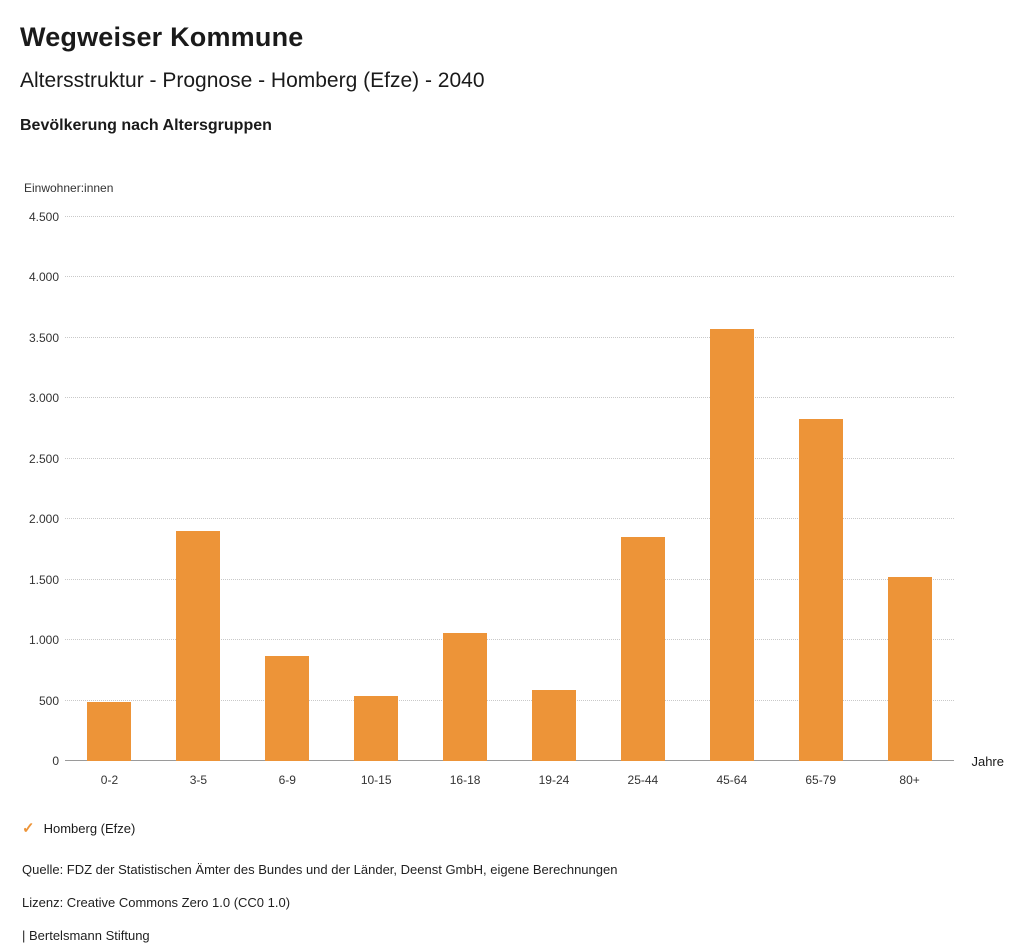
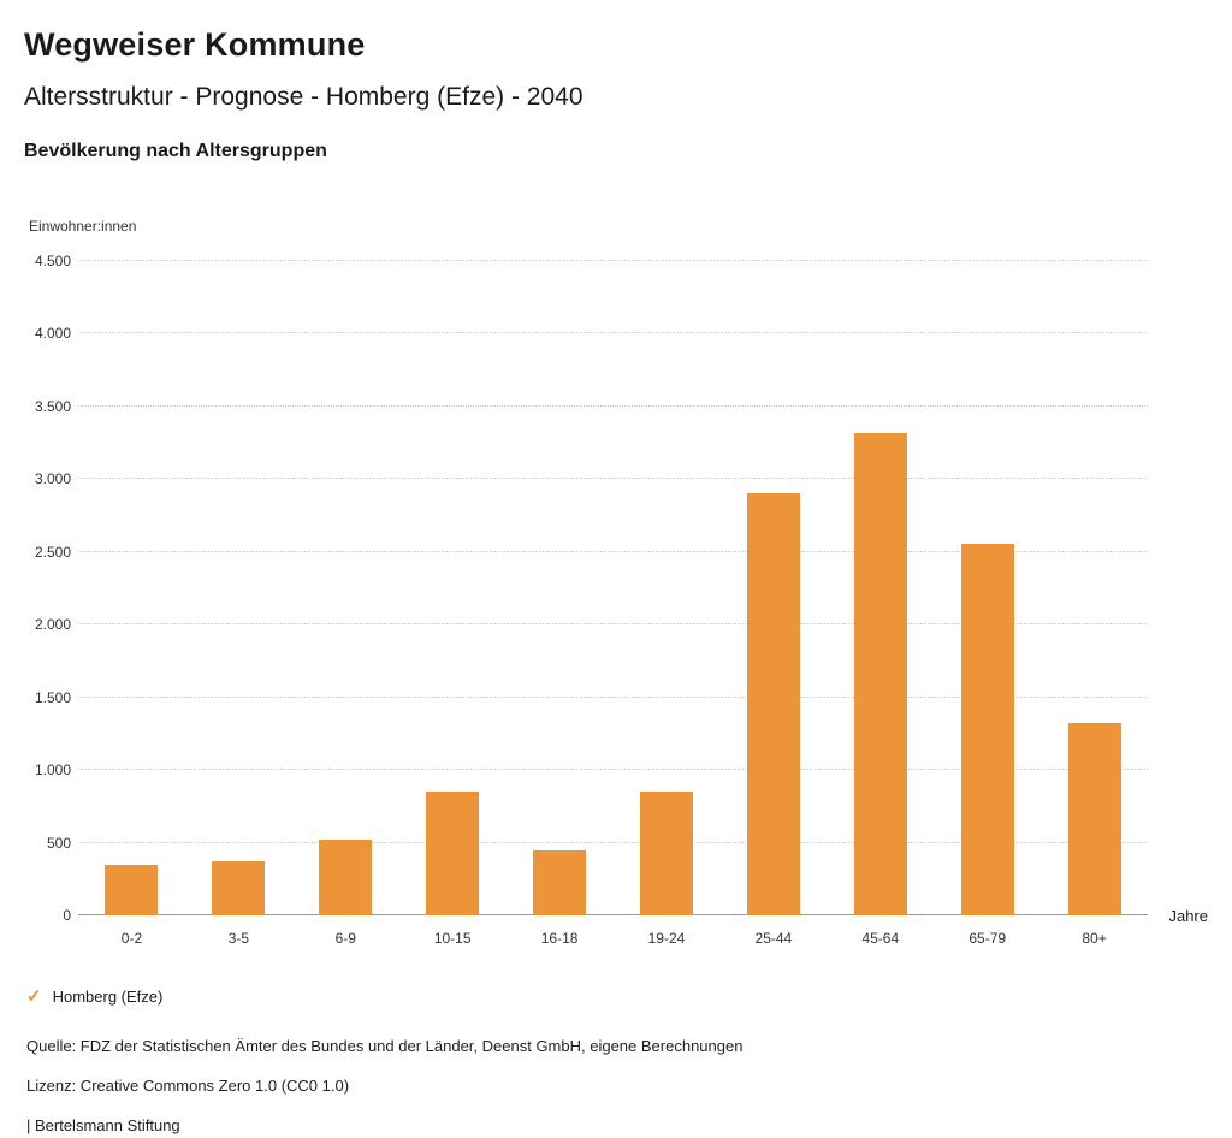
0-2: 490 -> 350
3-5: 1900 -> 370
6-9: 870 -> 520
10-15: 540 -> 860
16-18: 1060 -> 450
19-24: 590 -> 860
25-44: 1850 -> 2900
45-64: 3570 -> 3320
65-79: 2830 -> 2560
80+: 1520 -> 1320
